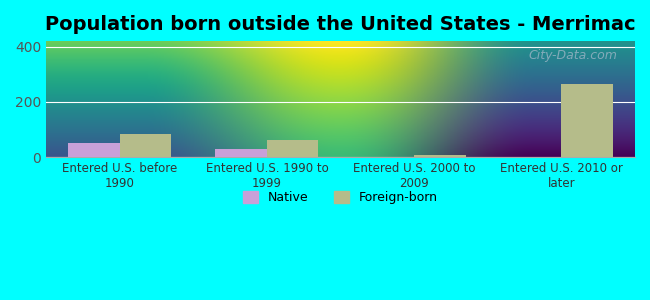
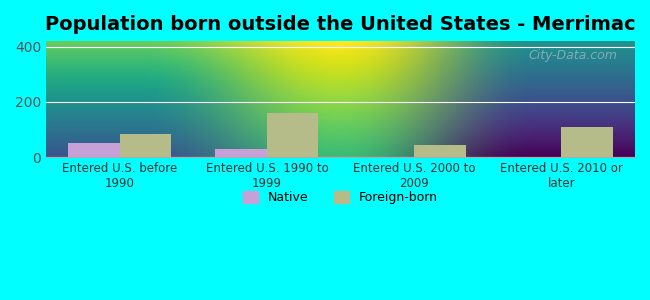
Foreign-born/Entered U.S. 1990 to 1999: 63 -> 160
Foreign-born/Entered U.S. 2000 to 2009: 8 -> 45
Foreign-born/Entered U.S. 2010 or later: 265 -> 110
